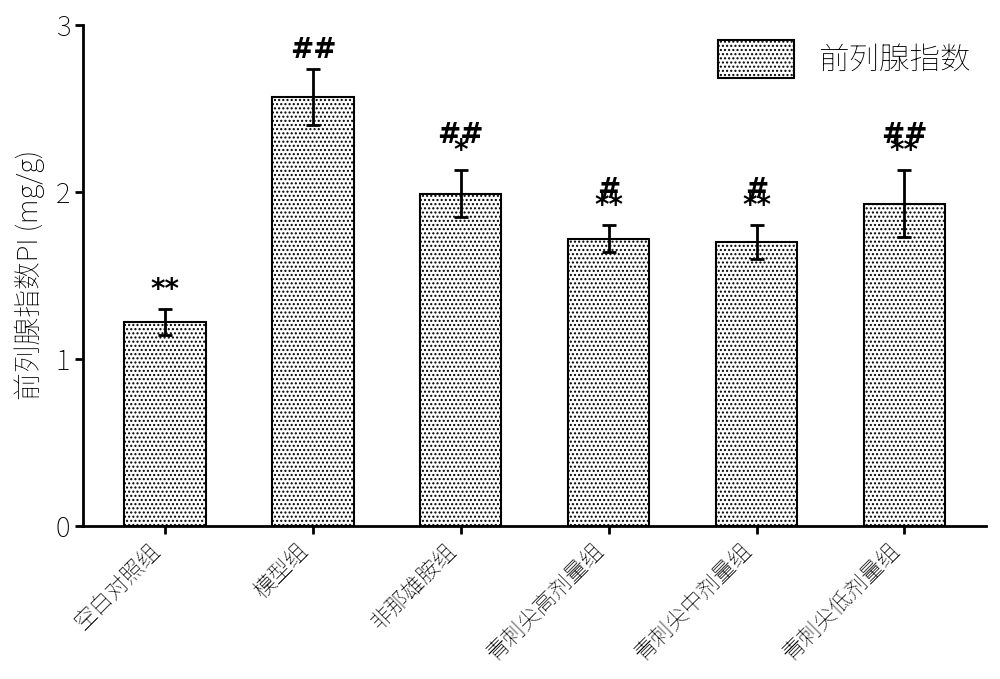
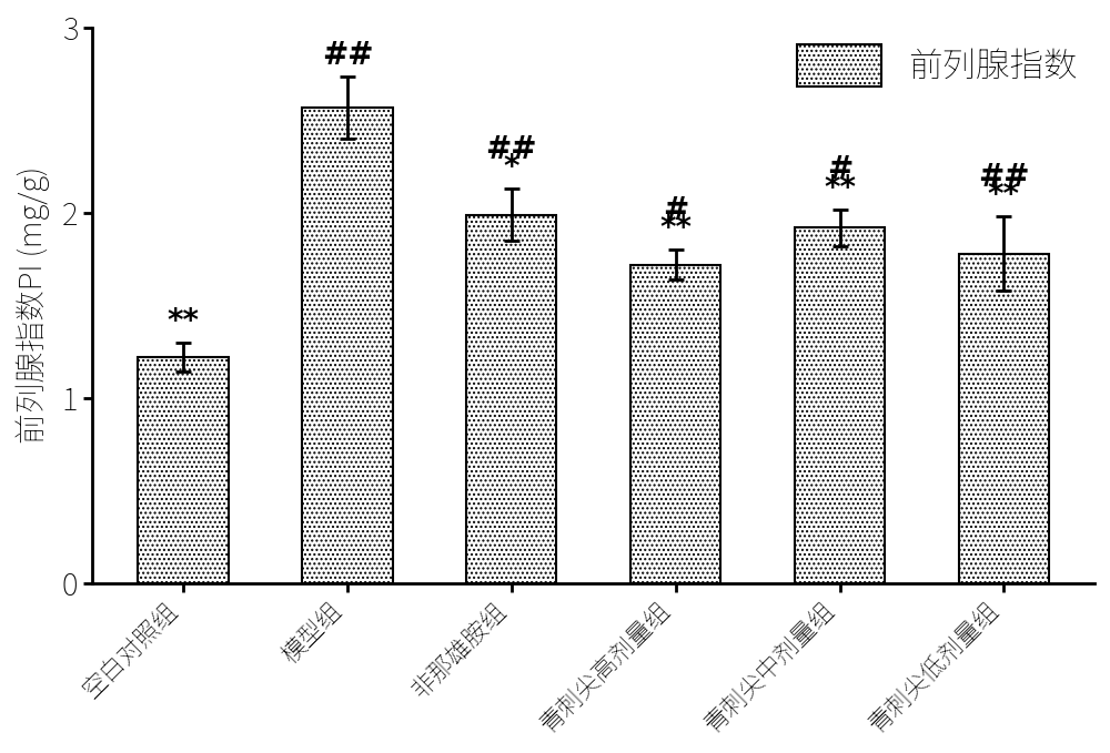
青刺尖中剂量组: 1.70 -> 1.92
青刺尖低剂量组: 1.93 -> 1.78
